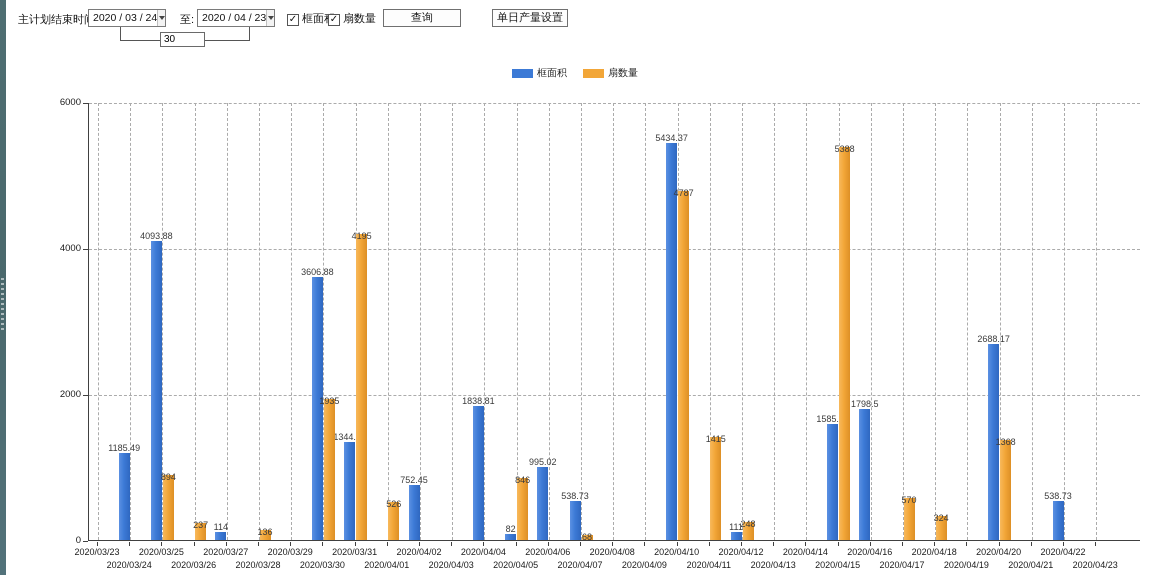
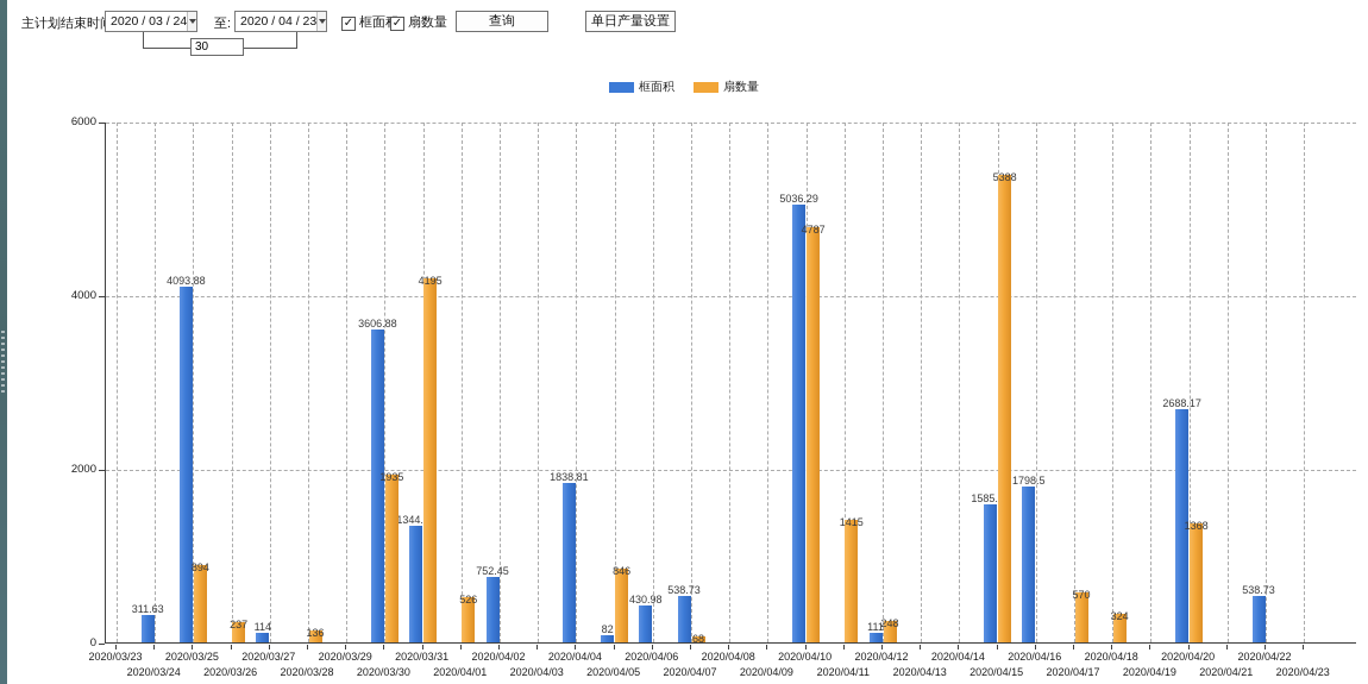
框面积/2020/03/24: 1185.49 -> 311.63
框面积/2020/04/06: 995.02 -> 430.98
框面积/2020/04/10: 5434.37 -> 5036.29
